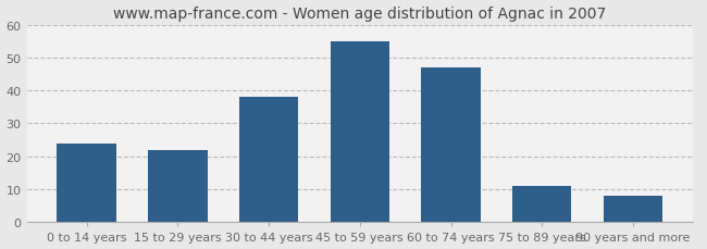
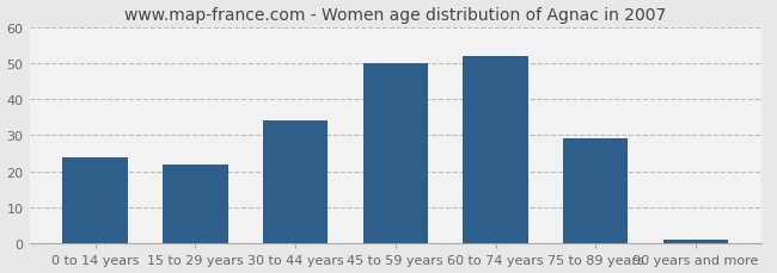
30 to 44 years: 38 -> 34
45 to 59 years: 55 -> 50
60 to 74 years: 47 -> 52
75 to 89 years: 11 -> 29
90 years and more: 8 -> 1
